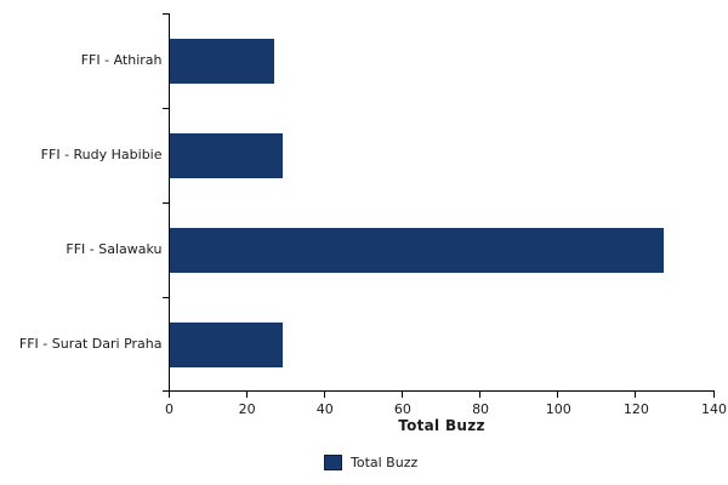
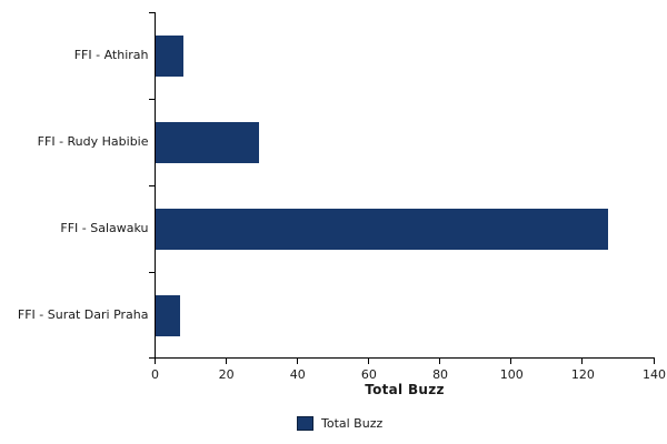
FFI - Athirah: 27 -> 8
FFI - Surat Dari Praha: 29 -> 7
